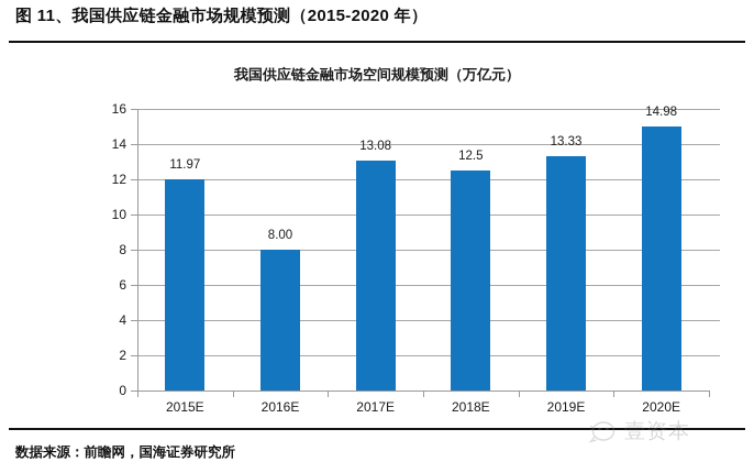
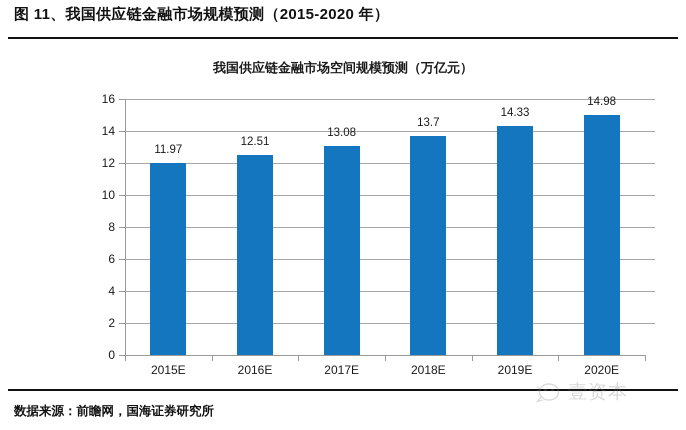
2016E: 8.00 -> 12.51
2018E: 12.5 -> 13.7
2019E: 13.33 -> 14.33
